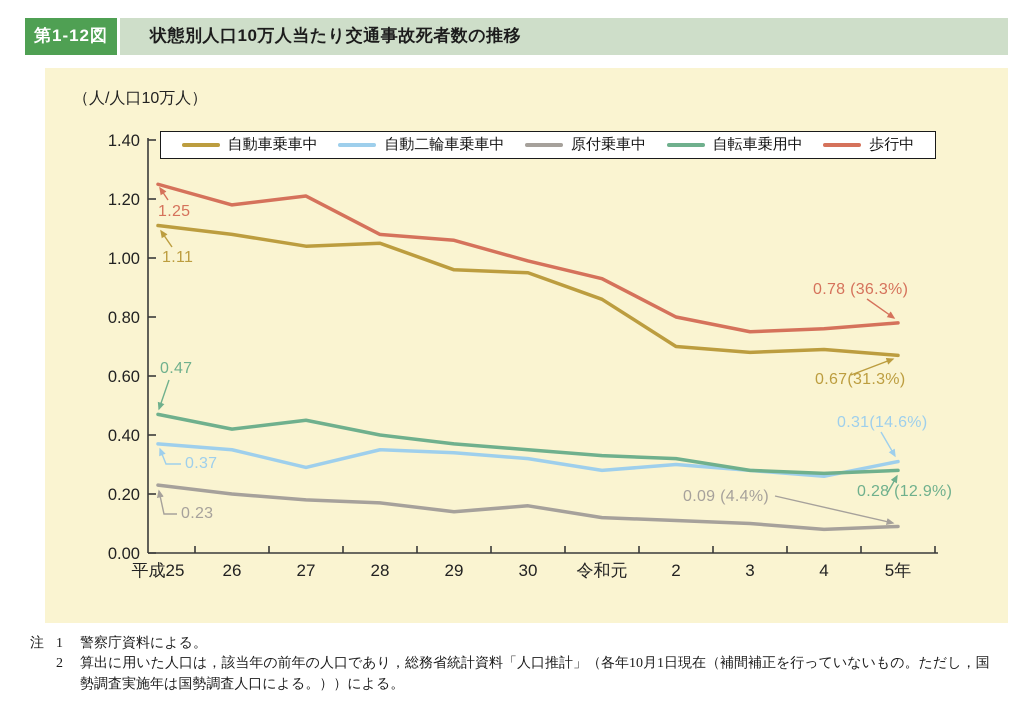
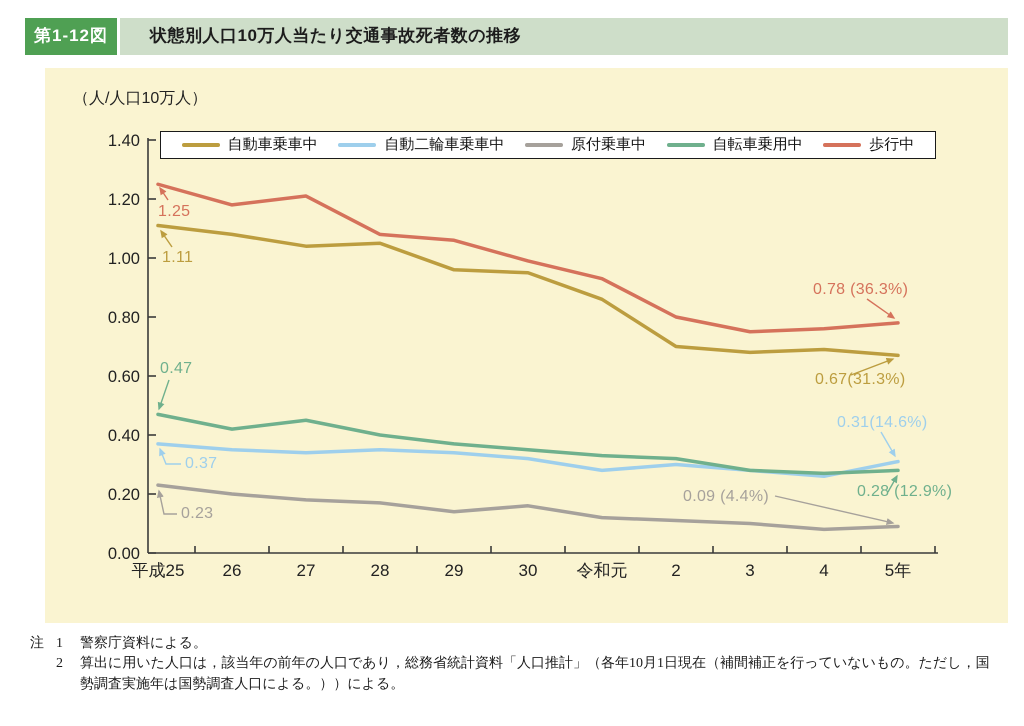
自動二輪車乗車中/27: 0.29 -> 0.34
